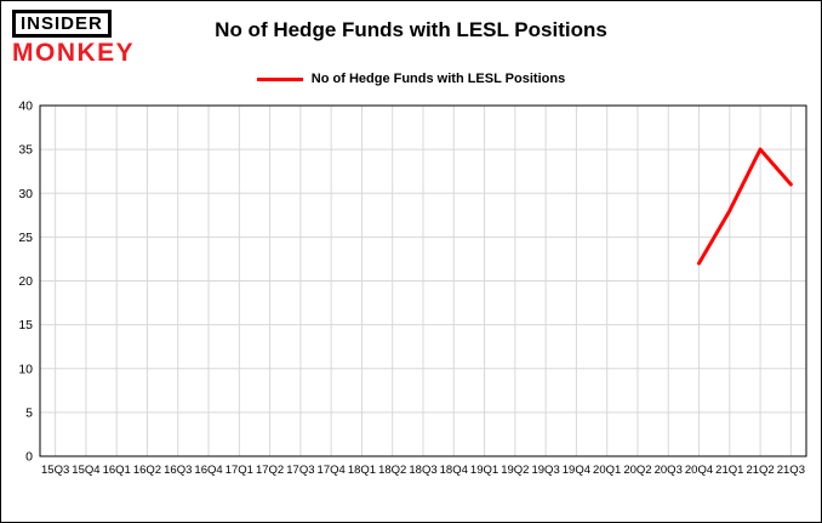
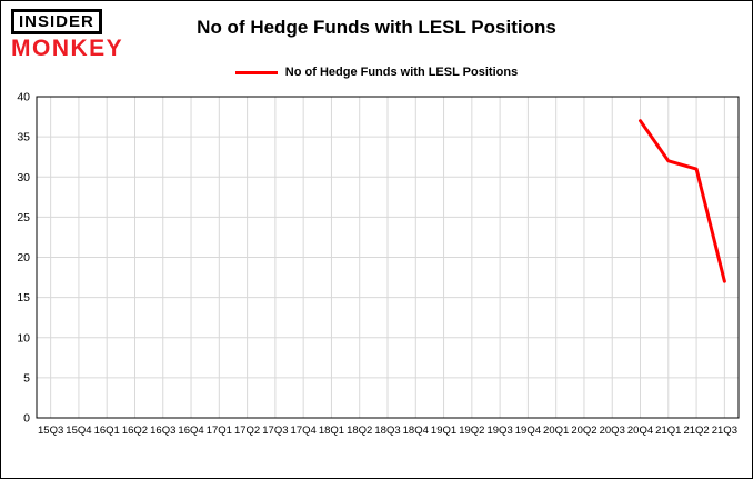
20Q4: 22 -> 37
21Q1: 28 -> 32
21Q2: 35 -> 31
21Q3: 31 -> 17
